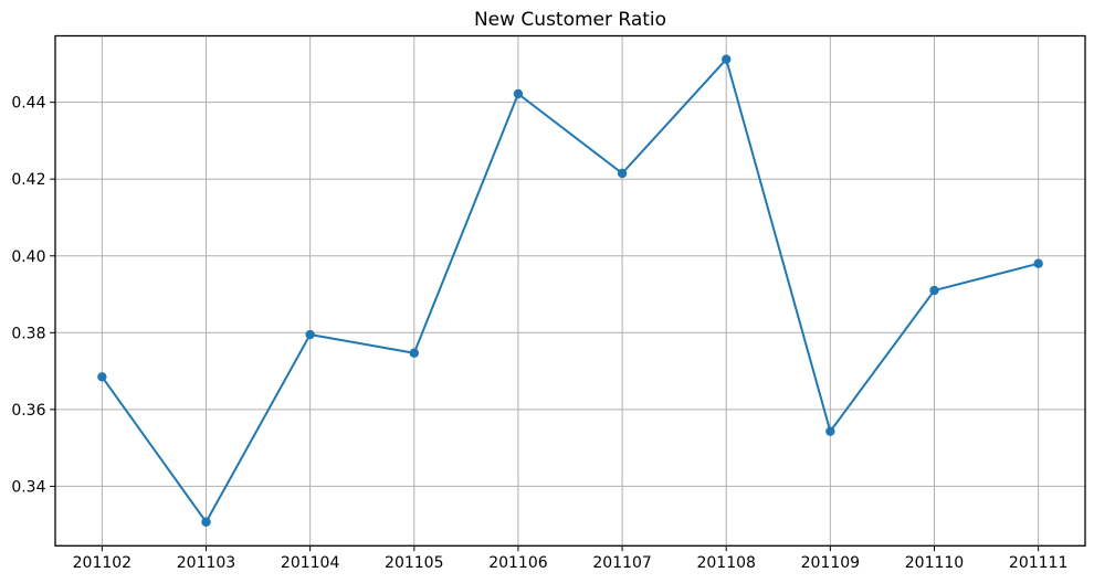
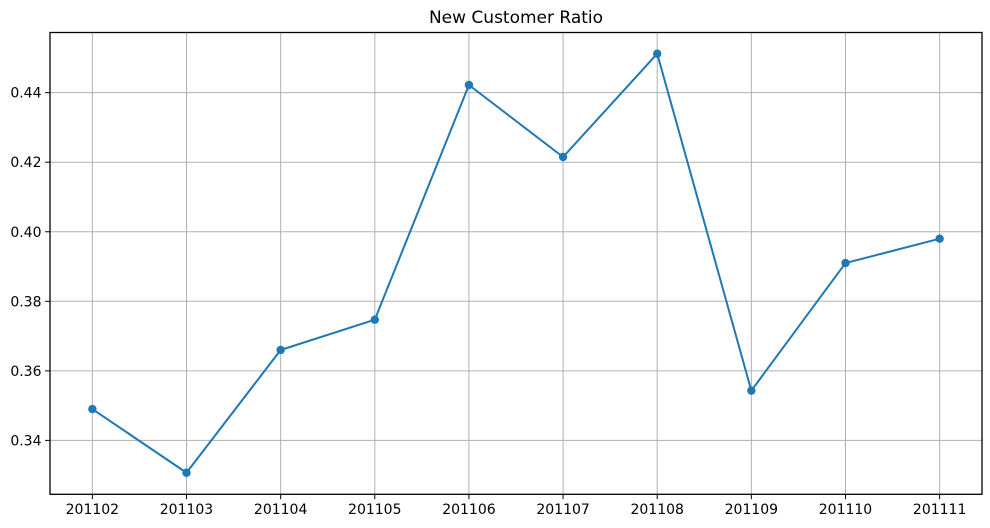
201102: 0.368 -> 0.349
201104: 0.380 -> 0.366
